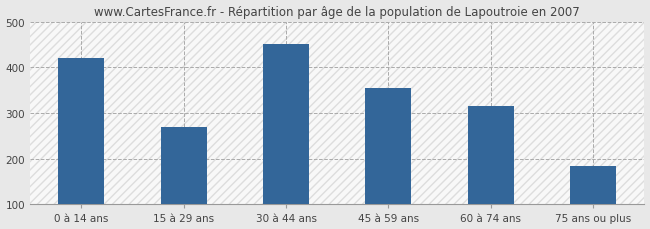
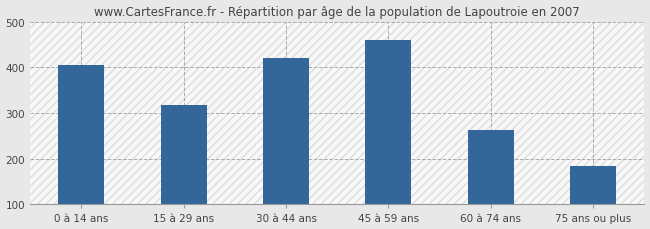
0 à 14 ans: 420 -> 405
15 à 29 ans: 270 -> 318
30 à 44 ans: 450 -> 420
45 à 59 ans: 355 -> 460
60 à 74 ans: 315 -> 263
